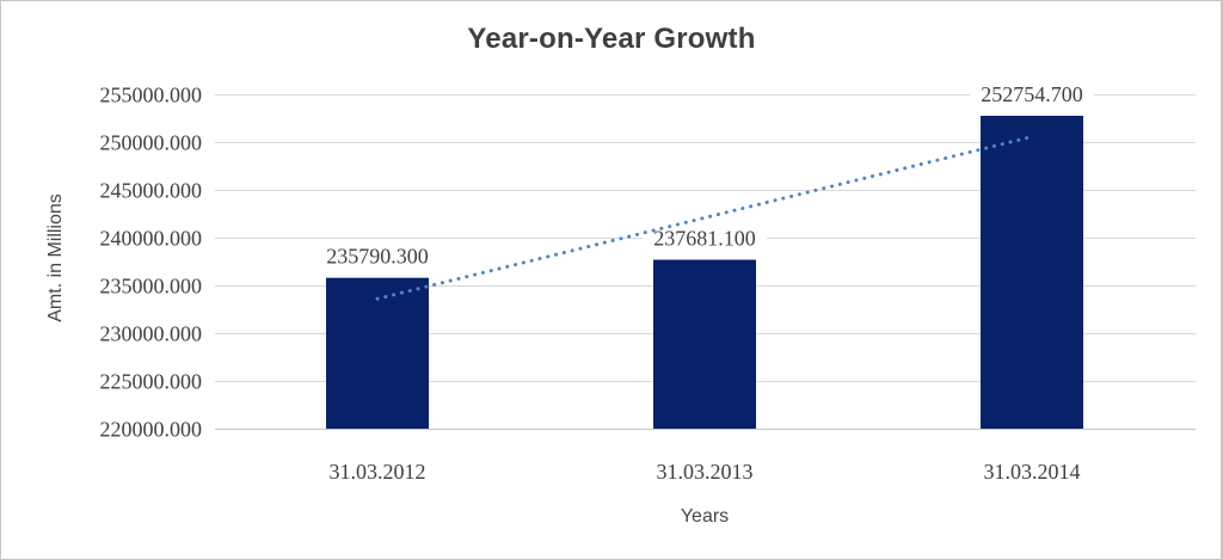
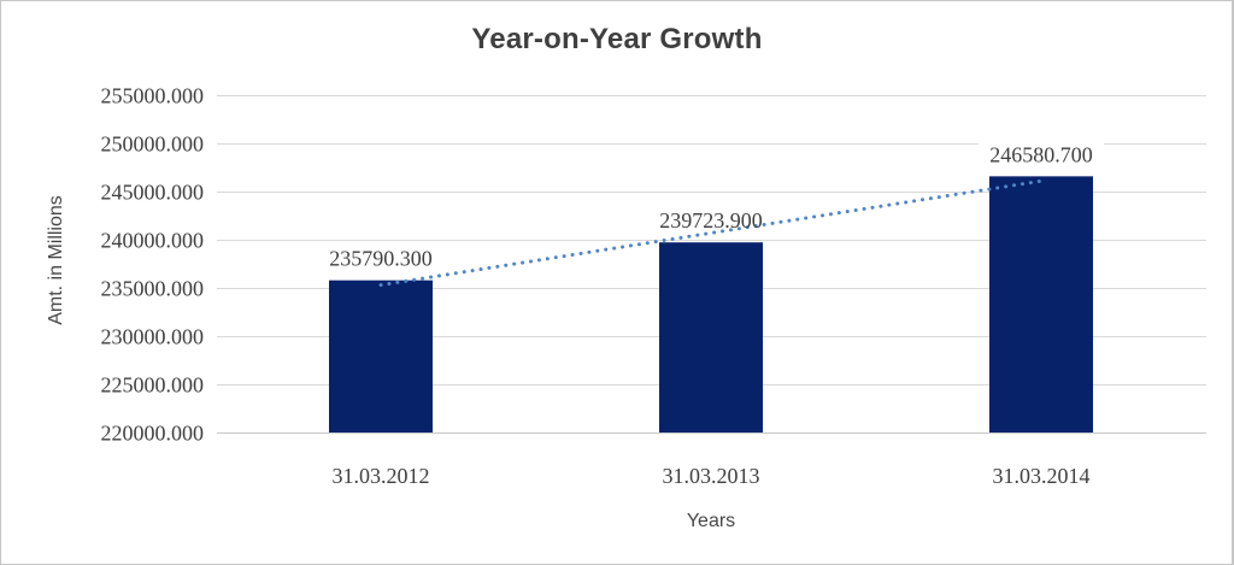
31.03.2013: 237681.100 -> 239723.900
31.03.2014: 252754.700 -> 246580.700
